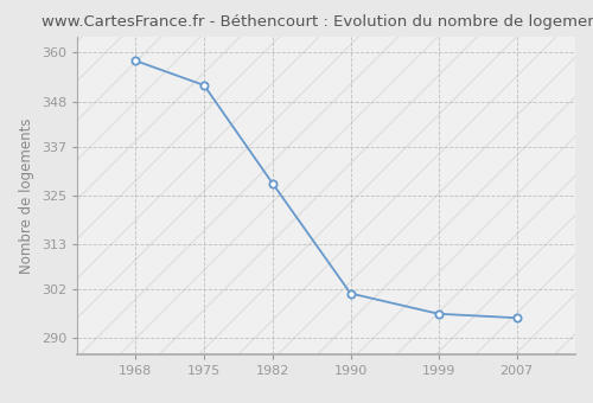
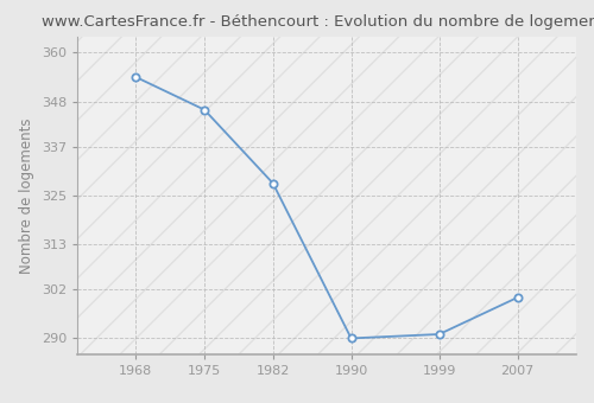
1968: 358 -> 354
1975: 352 -> 346
1990: 301 -> 290
1999: 296 -> 291
2007: 295 -> 300
